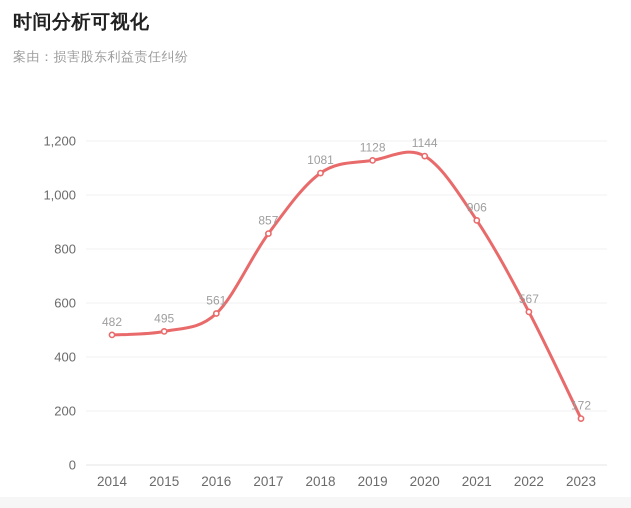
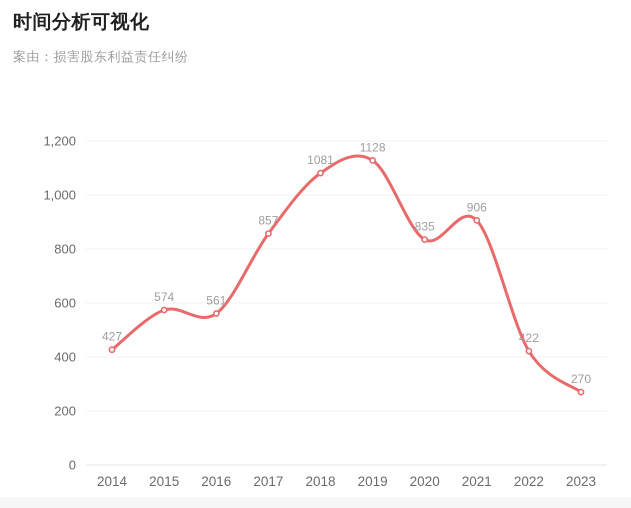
2014: 482 -> 427
2015: 495 -> 574
2020: 1144 -> 835
2022: 567 -> 422
2023: 172 -> 270
